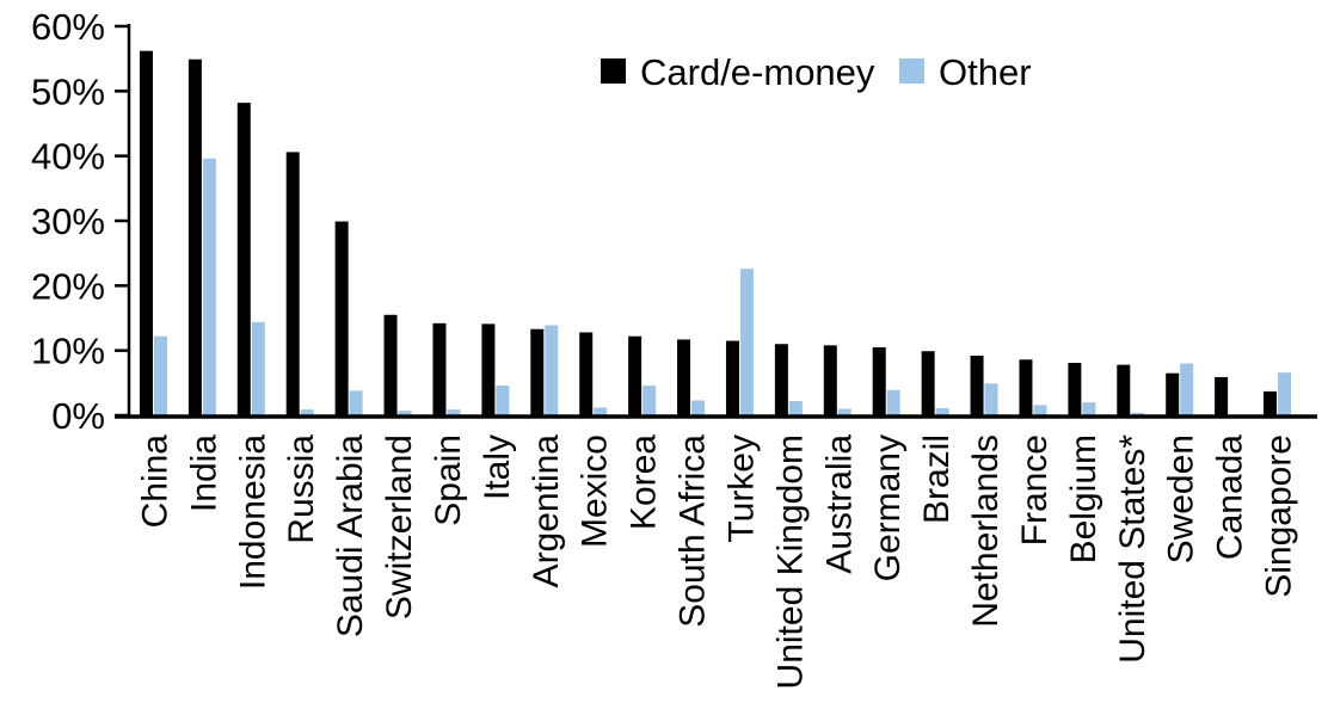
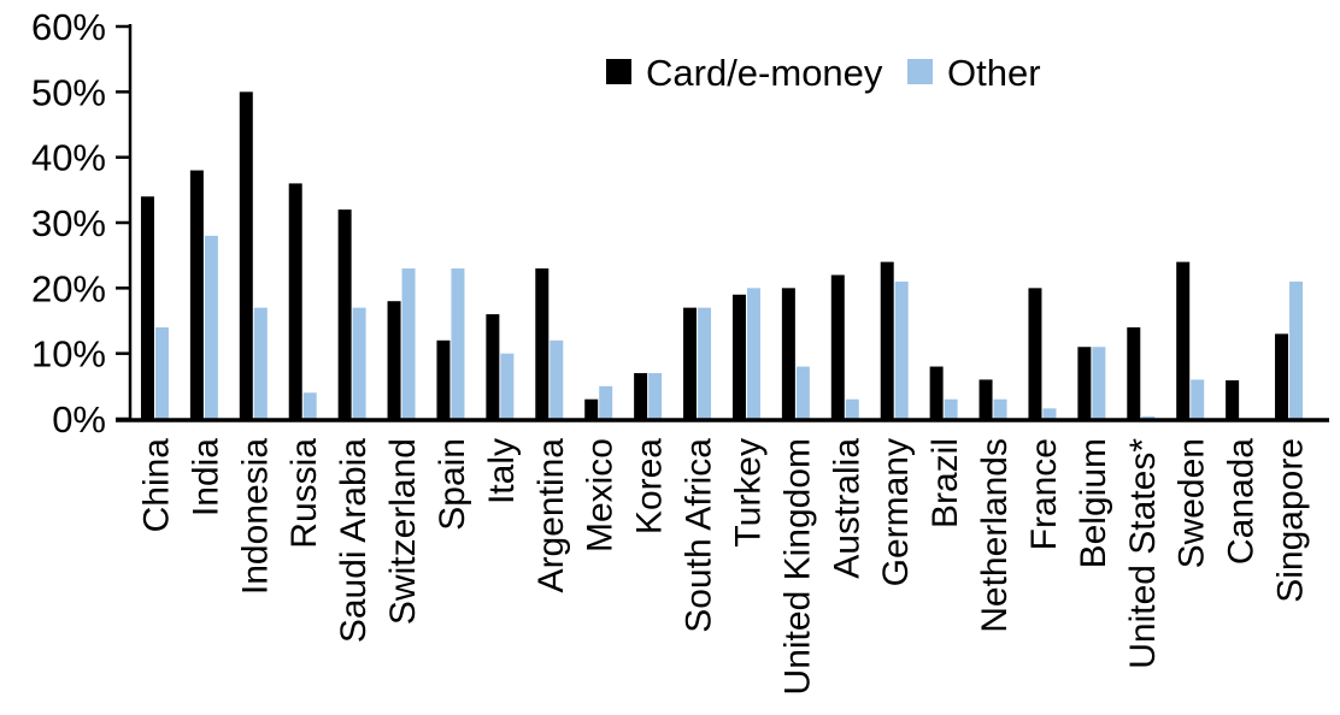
Card/e-money/China: 56% -> 34%
Other/China: 12% -> 14%
Card/e-money/India: 55% -> 38%
Other/India: 40% -> 28%
Card/e-money/Indonesia: 48% -> 50%
Other/Indonesia: 14% -> 17%
Card/e-money/Russia: 41% -> 36%
Other/Russia: 1% -> 4%
Card/e-money/Saudi Arabia: 30% -> 32%
Other/Saudi Arabia: 4% -> 17%
Card/e-money/Switzerland: 16% -> 18%
Other/Switzerland: 1% -> 23%
Card/e-money/Spain: 14% -> 12%
Other/Spain: 1% -> 23%
Card/e-money/Italy: 14% -> 16%
Other/Italy: 5% -> 10%
Card/e-money/Argentina: 13% -> 23%
Other/Argentina: 14% -> 12%
Card/e-money/Mexico: 13% -> 3%
Other/Mexico: 1% -> 5%
Card/e-money/Korea: 12% -> 7%
Other/Korea: 5% -> 7%
Card/e-money/South Africa: 12% -> 17%
Other/South Africa: 2% -> 17%
Card/e-money/Turkey: 12% -> 19%
Other/Turkey: 23% -> 20%
Card/e-money/United Kingdom: 11% -> 20%
Other/United Kingdom: 2% -> 8%
Card/e-money/Australia: 11% -> 22%
Other/Australia: 1% -> 3%
Card/e-money/Germany: 10% -> 24%
Other/Germany: 4% -> 21%
Card/e-money/Brazil: 10% -> 8%
Other/Brazil: 1% -> 3%
Card/e-money/Netherlands: 9% -> 6%
Other/Netherlands: 5% -> 3%
Card/e-money/France: 9% -> 20%
Card/e-money/Belgium: 8% -> 11%
Other/Belgium: 2% -> 11%
Card/e-money/United States*: 8% -> 14%
Card/e-money/Sweden: 6% -> 24%
Other/Sweden: 8% -> 6%
Card/e-money/Singapore: 4% -> 13%
Other/Singapore: 7% -> 21%
